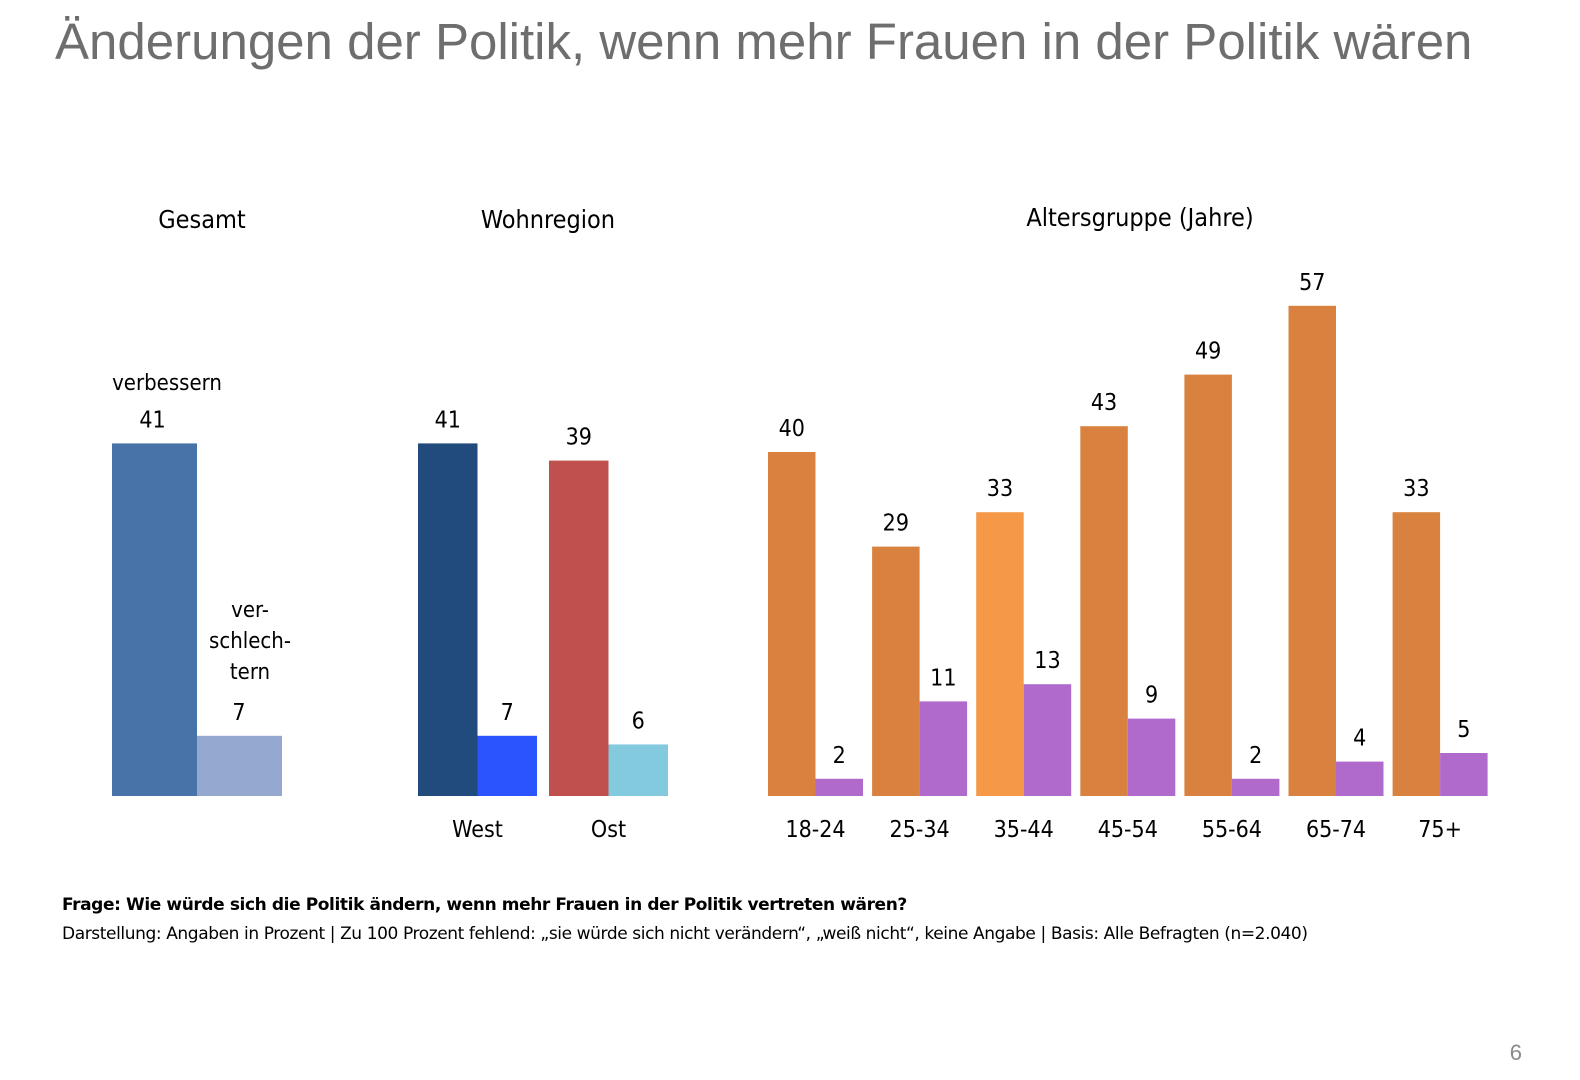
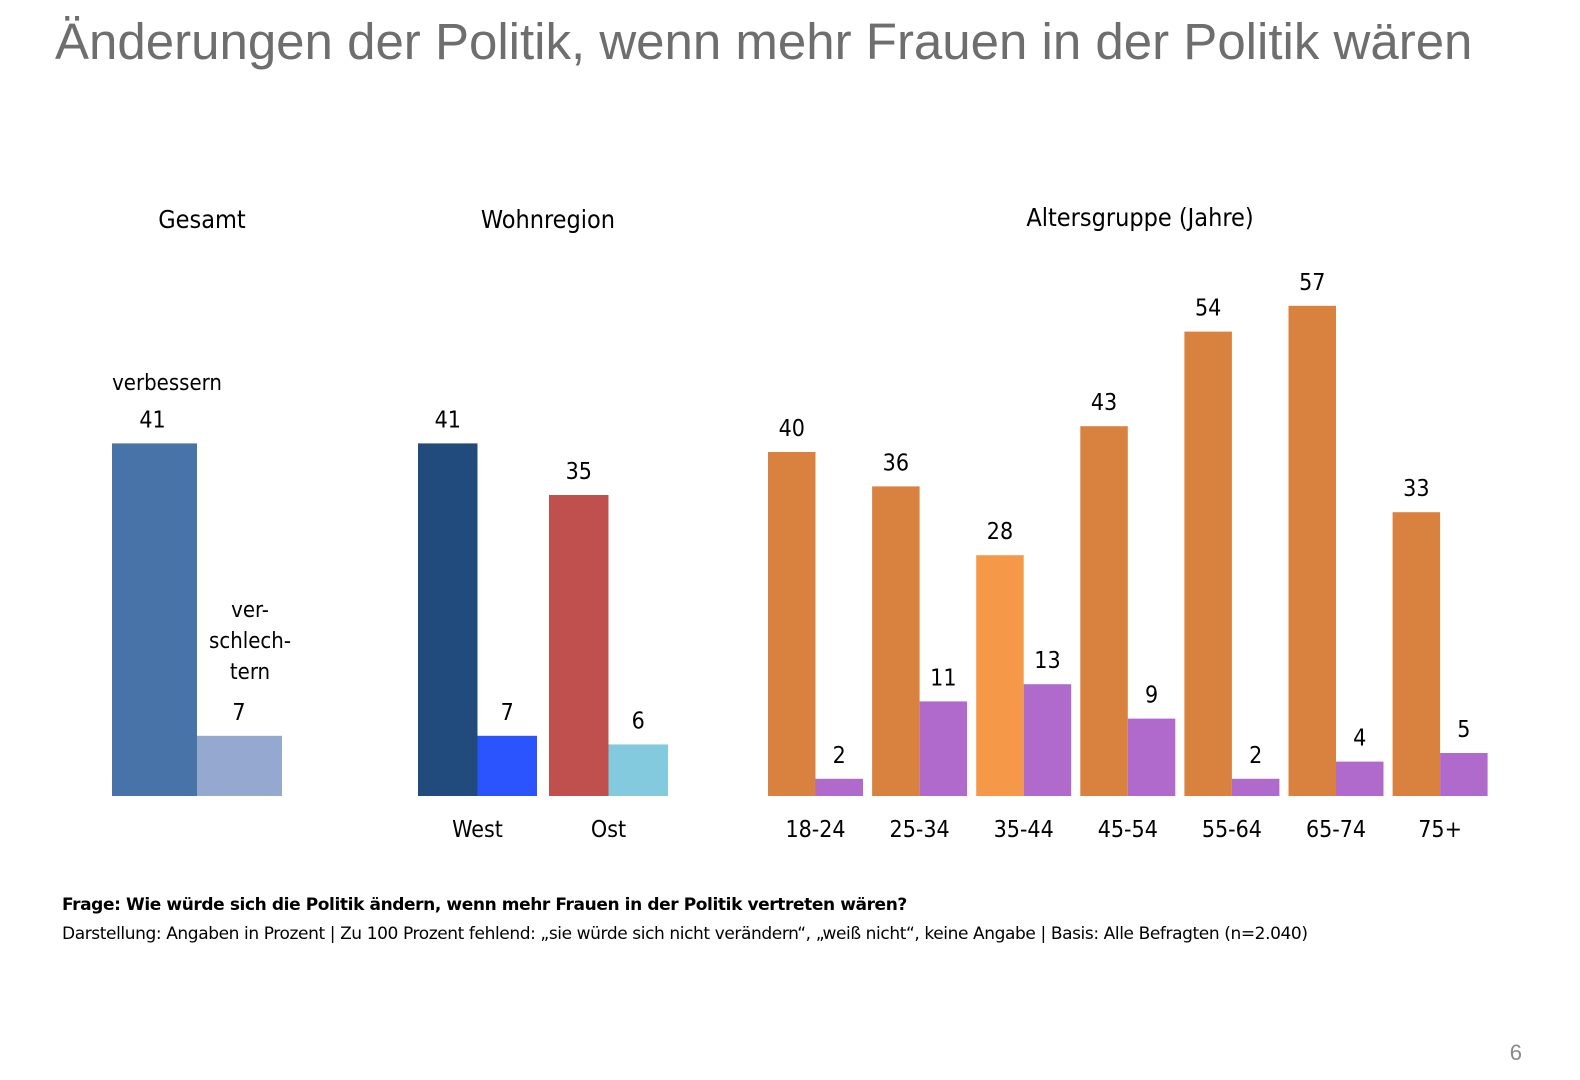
Wohnregion/verbessern/Ost: 39 -> 35
Altersgruppe (Jahre)/verbessern/25-34: 29 -> 36
Altersgruppe (Jahre)/verbessern/35-44: 33 -> 28
Altersgruppe (Jahre)/verbessern/55-64: 49 -> 54
